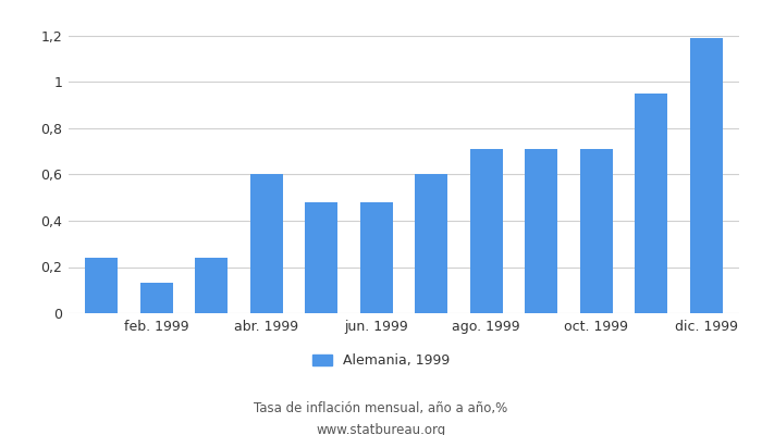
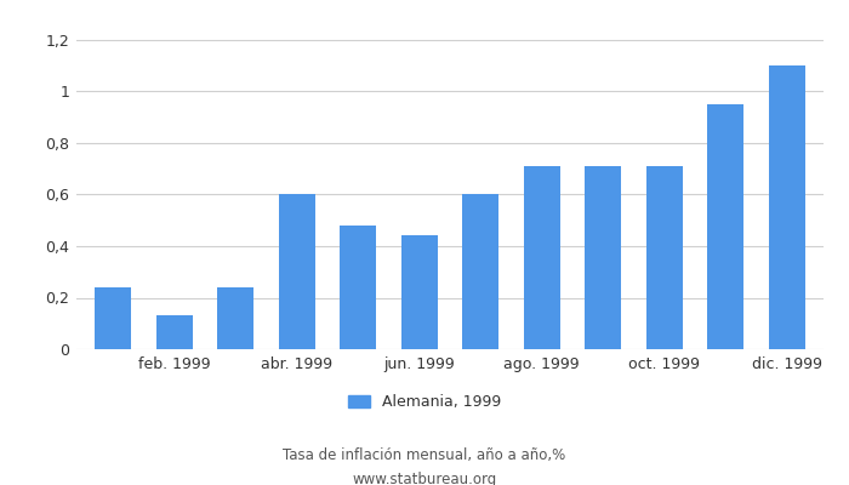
jun. 1999: 0,48 -> 0,44
dic. 1999: 1,19 -> 1,10
